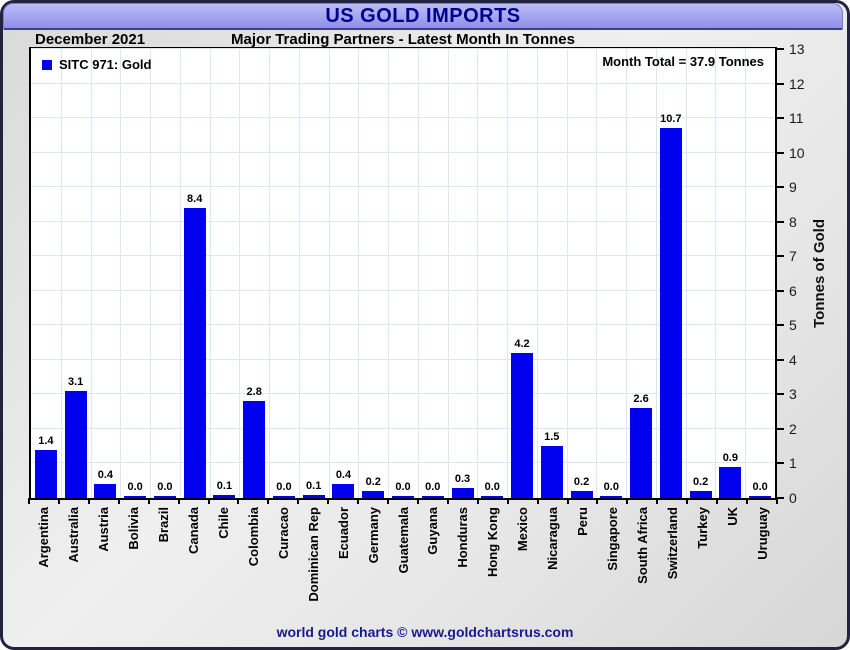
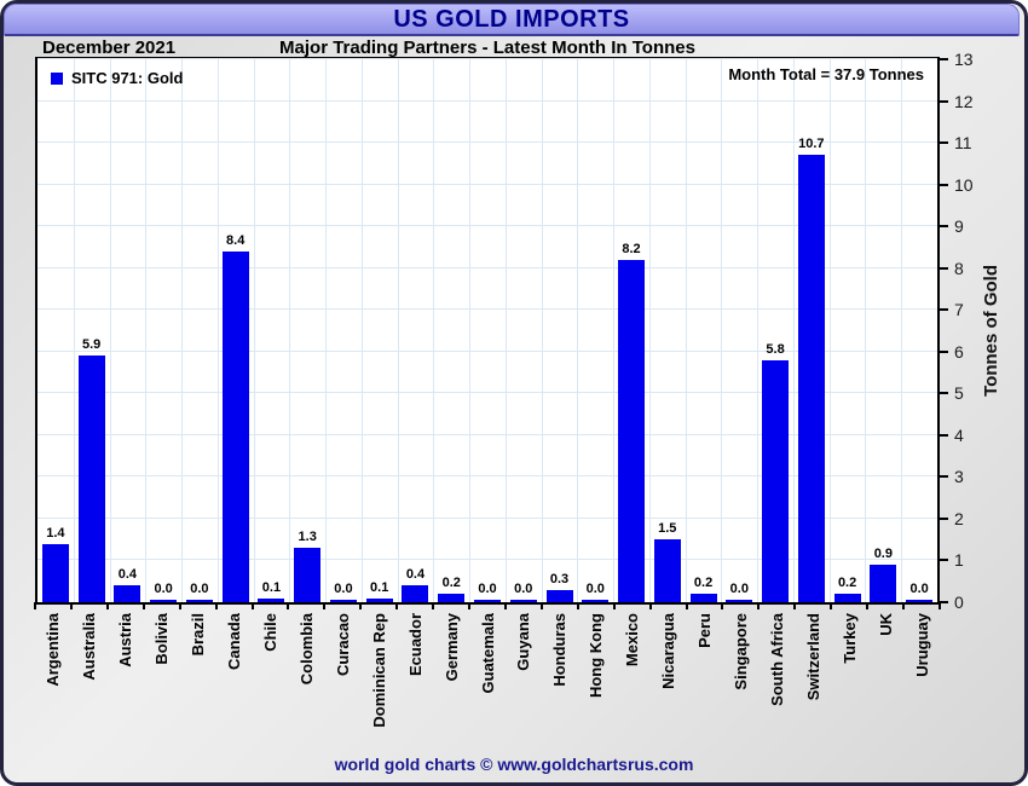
Australia: 3.1 -> 5.9
Colombia: 2.8 -> 1.3
Mexico: 4.2 -> 8.2
South Africa: 2.6 -> 5.8
